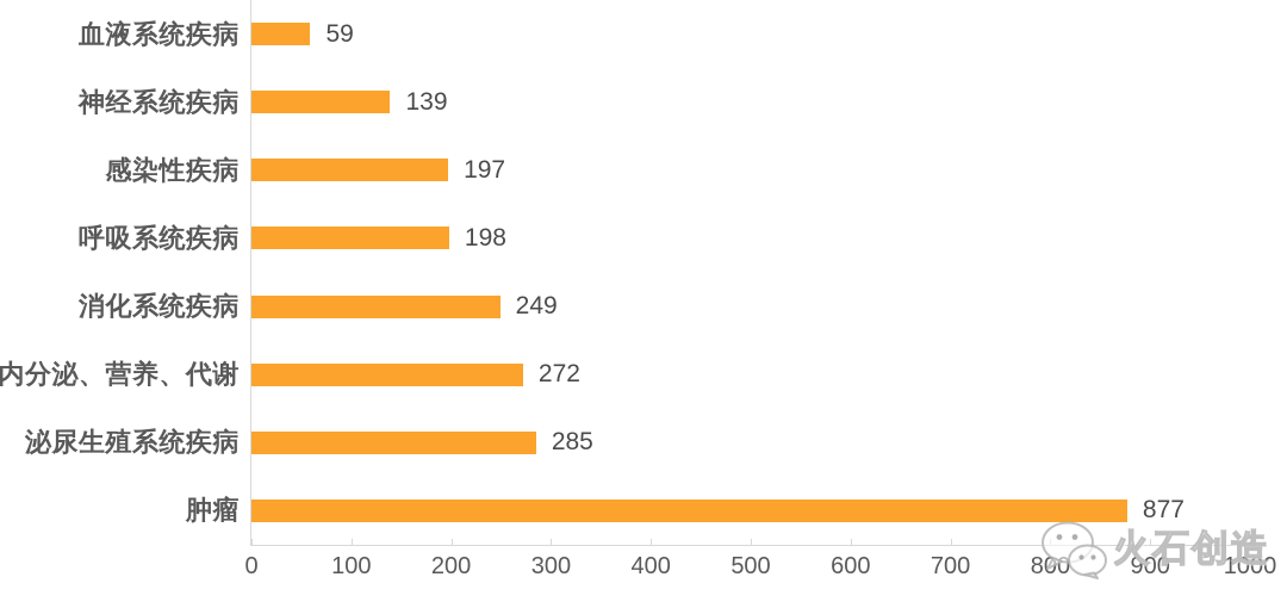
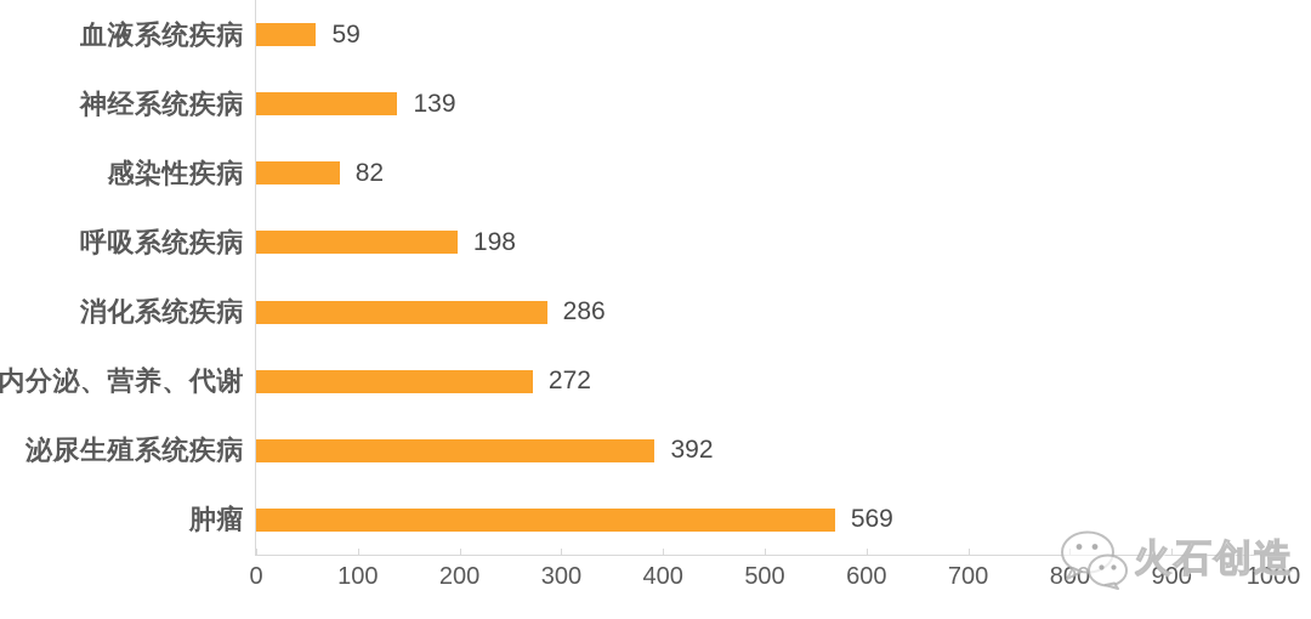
感染性疾病: 197 -> 82
消化系统疾病: 249 -> 286
泌尿生殖系统疾病: 285 -> 392
肿瘤: 877 -> 569
